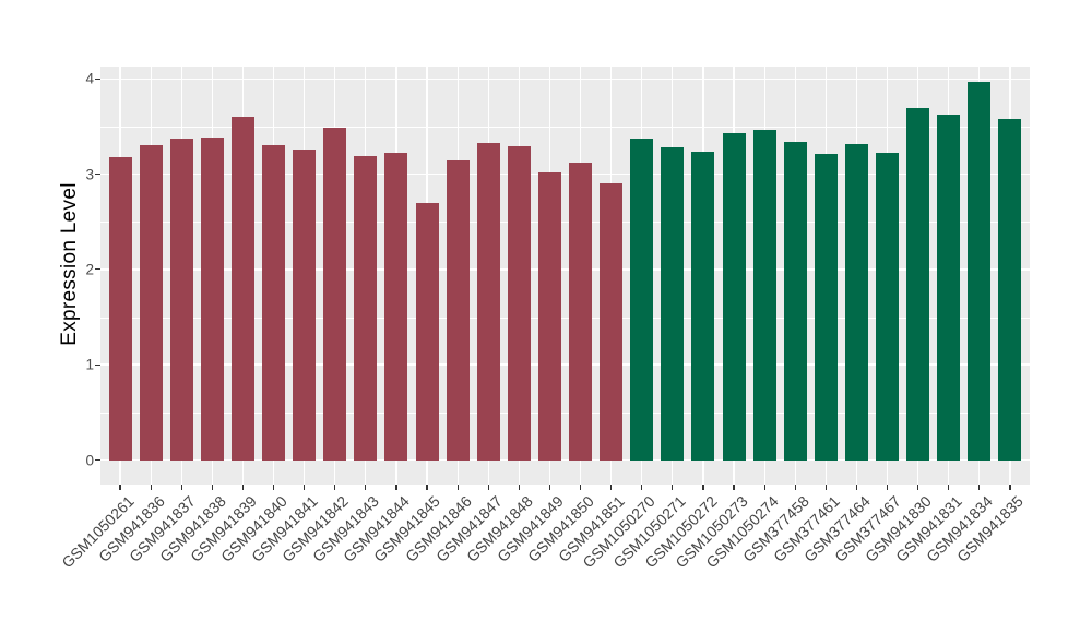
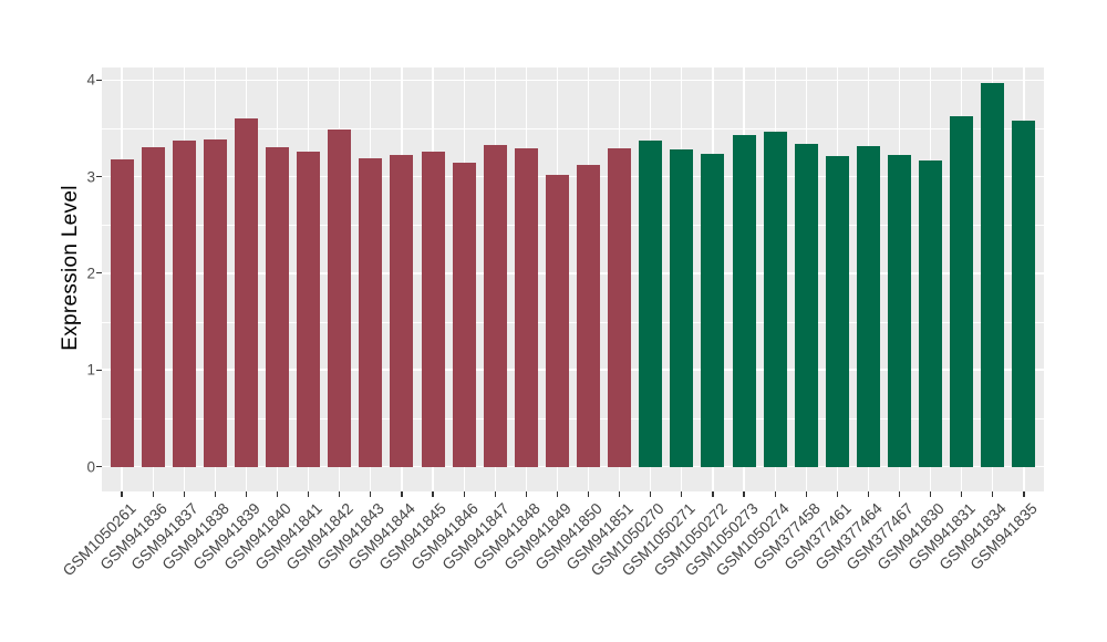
GSM941845: 2.7 -> 3.3
GSM941851: 2.9 -> 3.3
GSM941830: 3.7 -> 3.2
